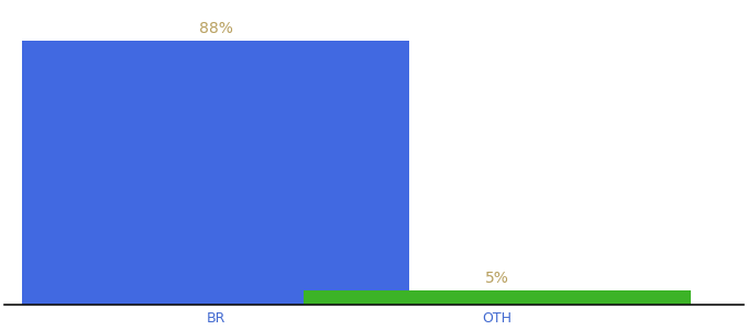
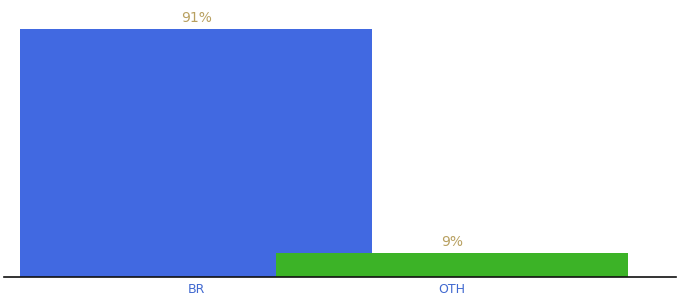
BR: 88% -> 91%
OTH: 5% -> 9%
